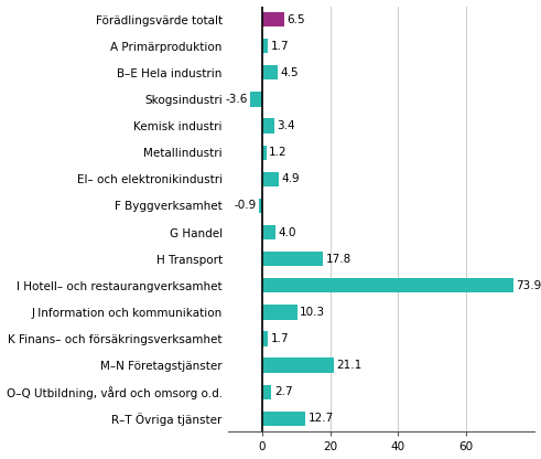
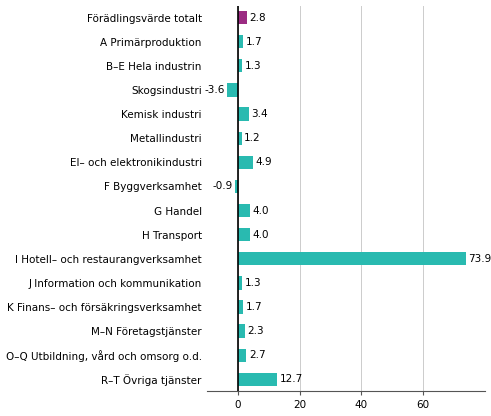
Förädlingsvärde totalt: 6.5 -> 2.8
B–E Hela industrin: 4.5 -> 1.3
H Transport: 17.8 -> 4.0
J Information och kommunikation: 10.3 -> 1.3
M–N Företagstjänster: 21.1 -> 2.3
